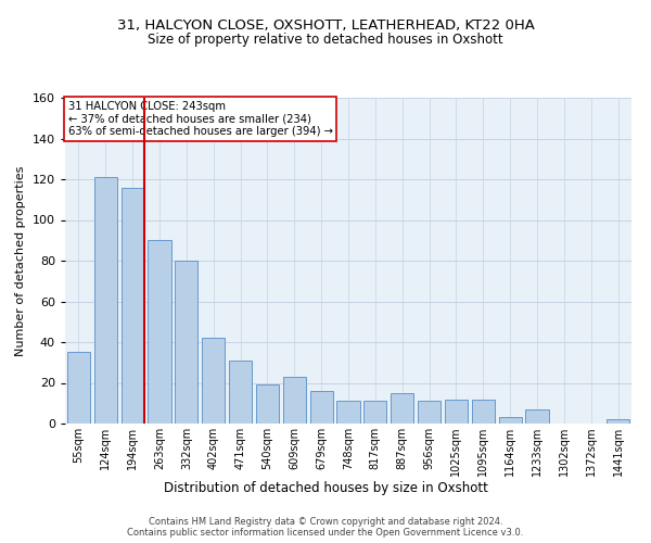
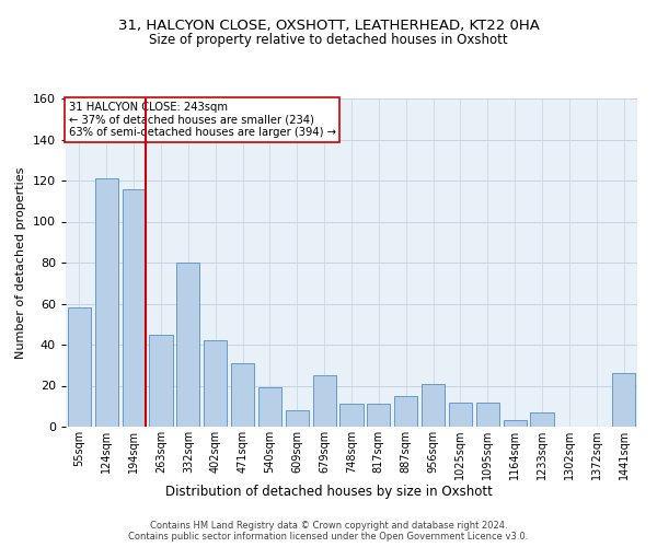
55sqm: 35 -> 58
263sqm: 90 -> 45
609sqm: 23 -> 8
679sqm: 16 -> 25
956sqm: 11 -> 21
1441sqm: 2 -> 26
